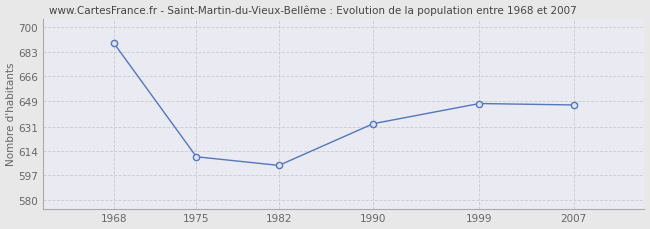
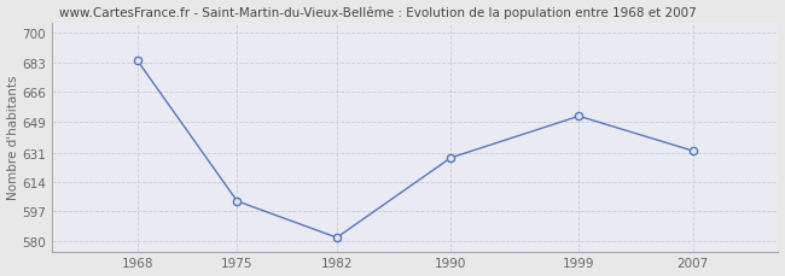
1968: 689 -> 684
1975: 610 -> 603
1982: 604 -> 582
1990: 633 -> 628
1999: 647 -> 652
2007: 646 -> 632
